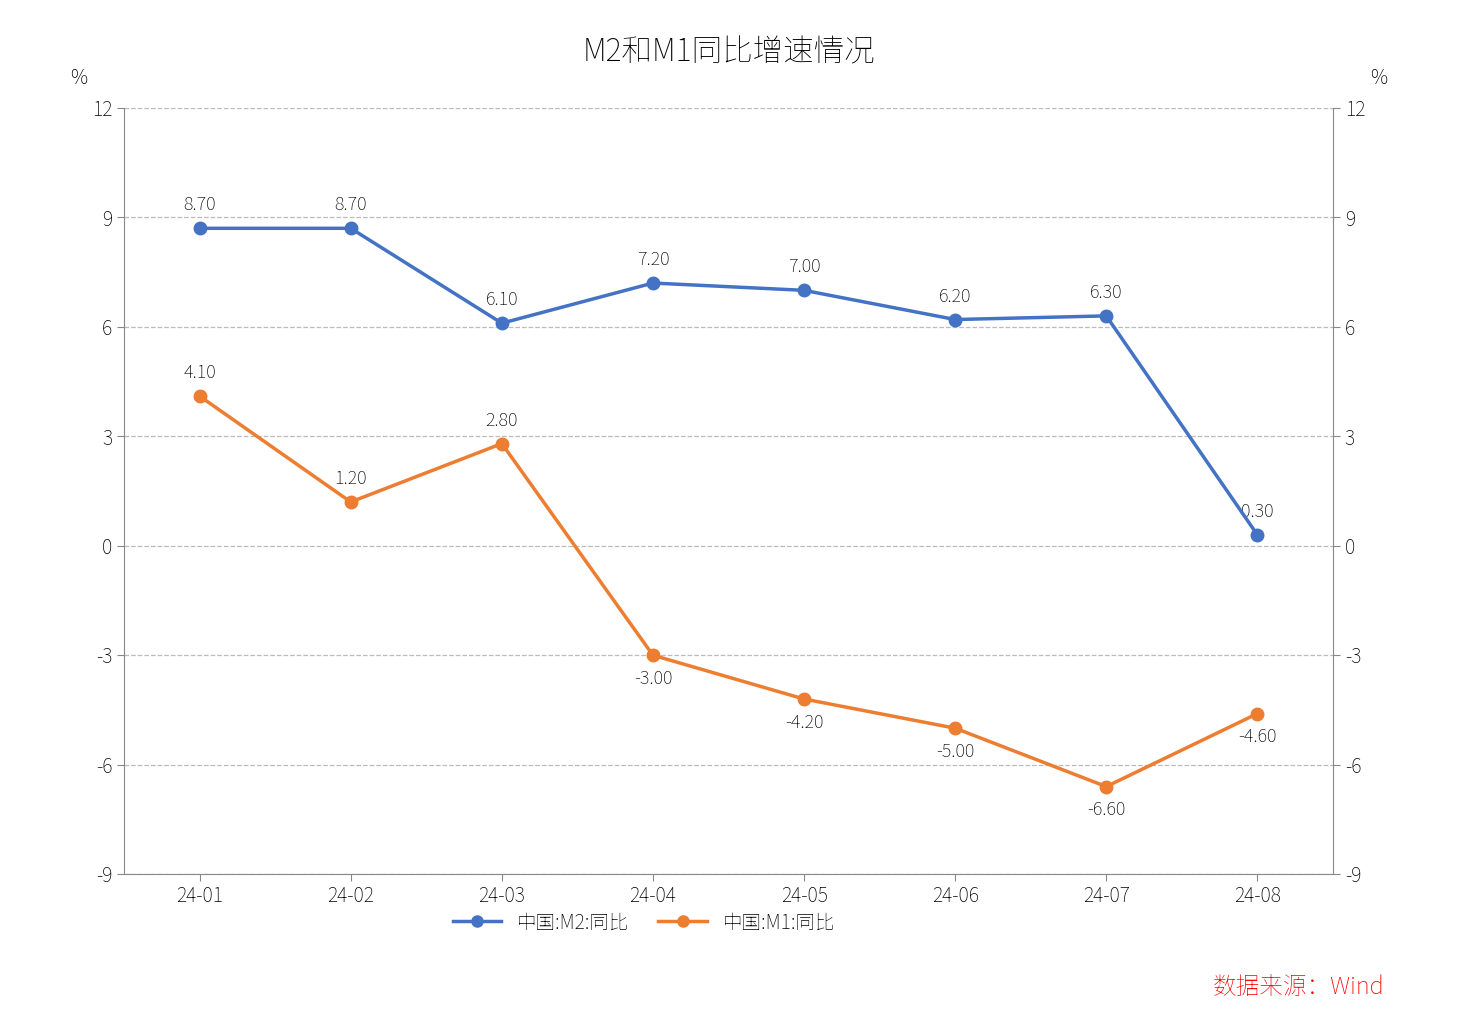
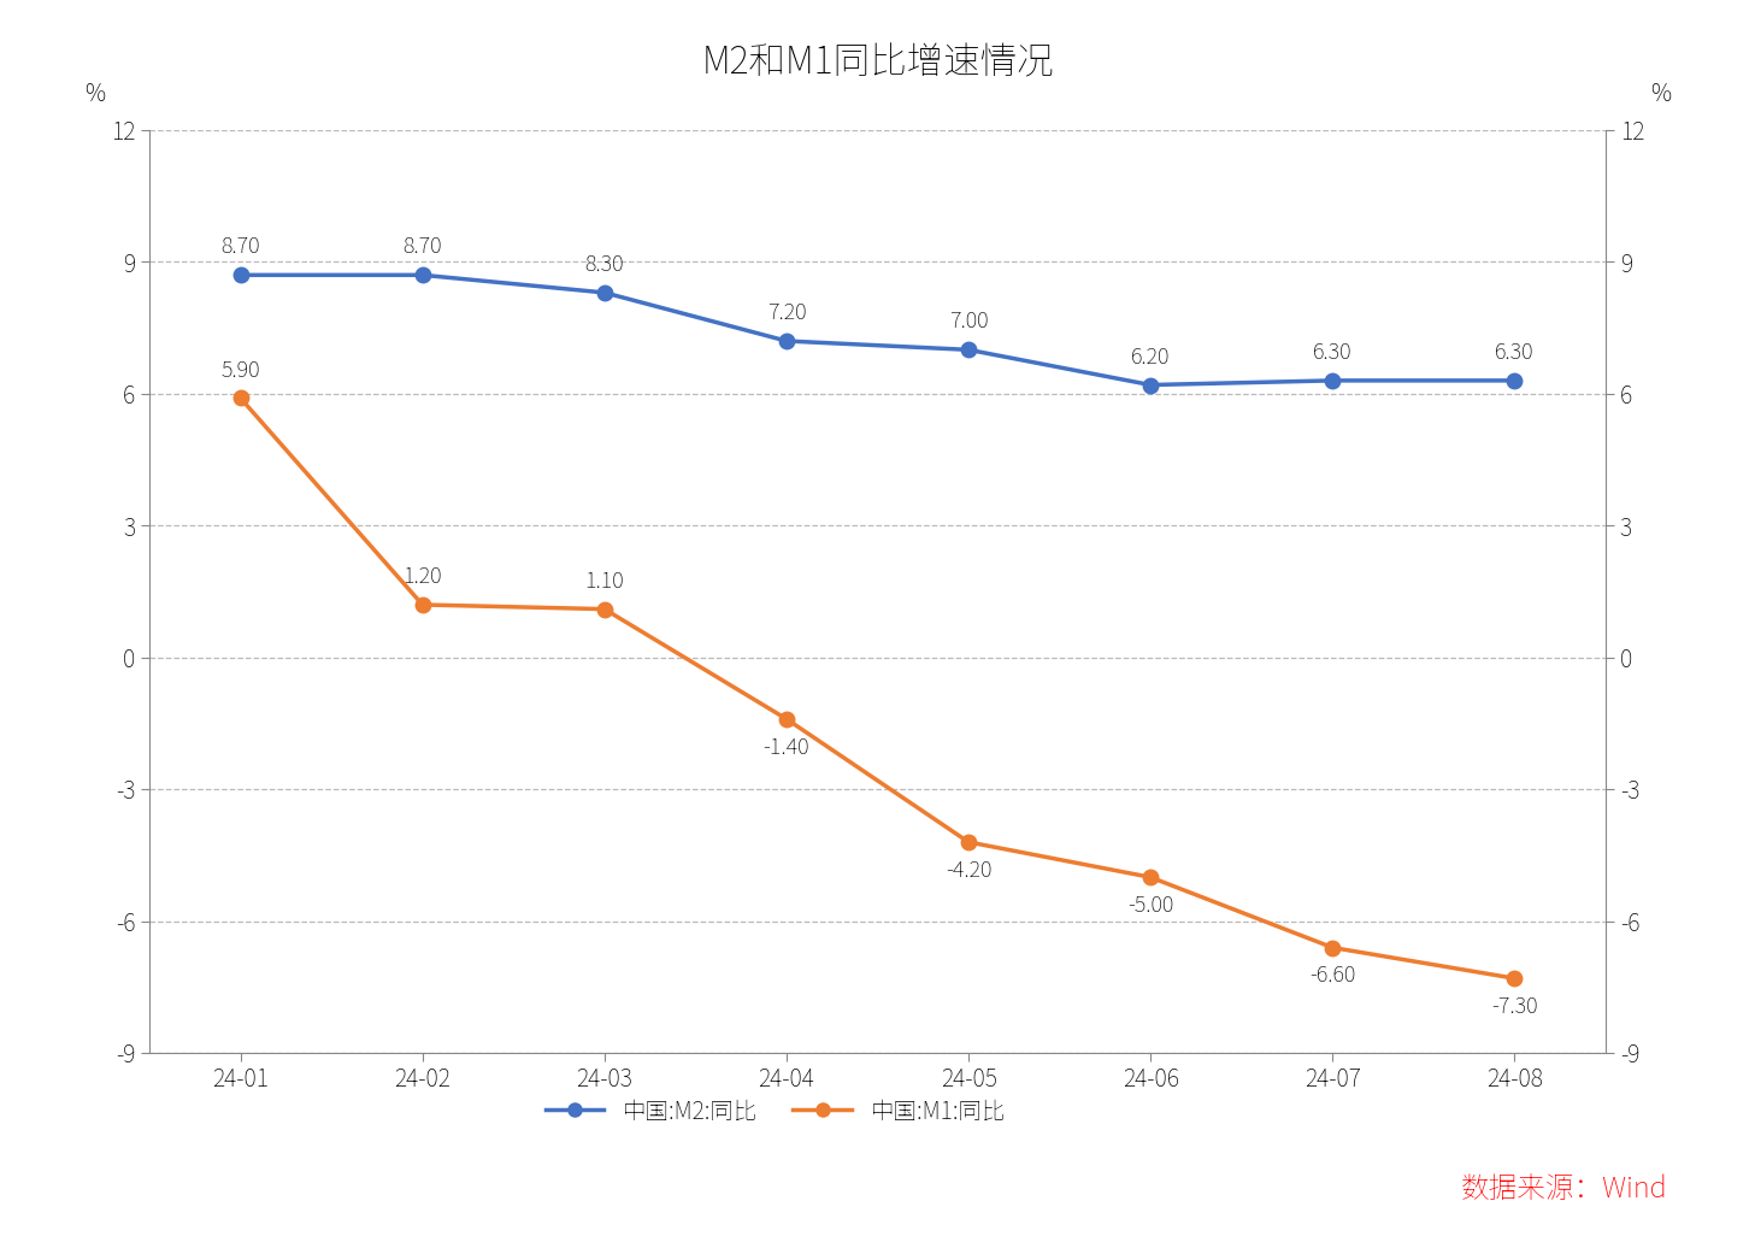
中国:M1:同比/24-01: 4.10 -> 5.90
中国:M2:同比/24-03: 6.10 -> 8.30
中国:M1:同比/24-03: 2.80 -> 1.10
中国:M1:同比/24-04: -3.00 -> -1.40
中国:M2:同比/24-08: 0.30 -> 6.30
中国:M1:同比/24-08: -4.60 -> -7.30
